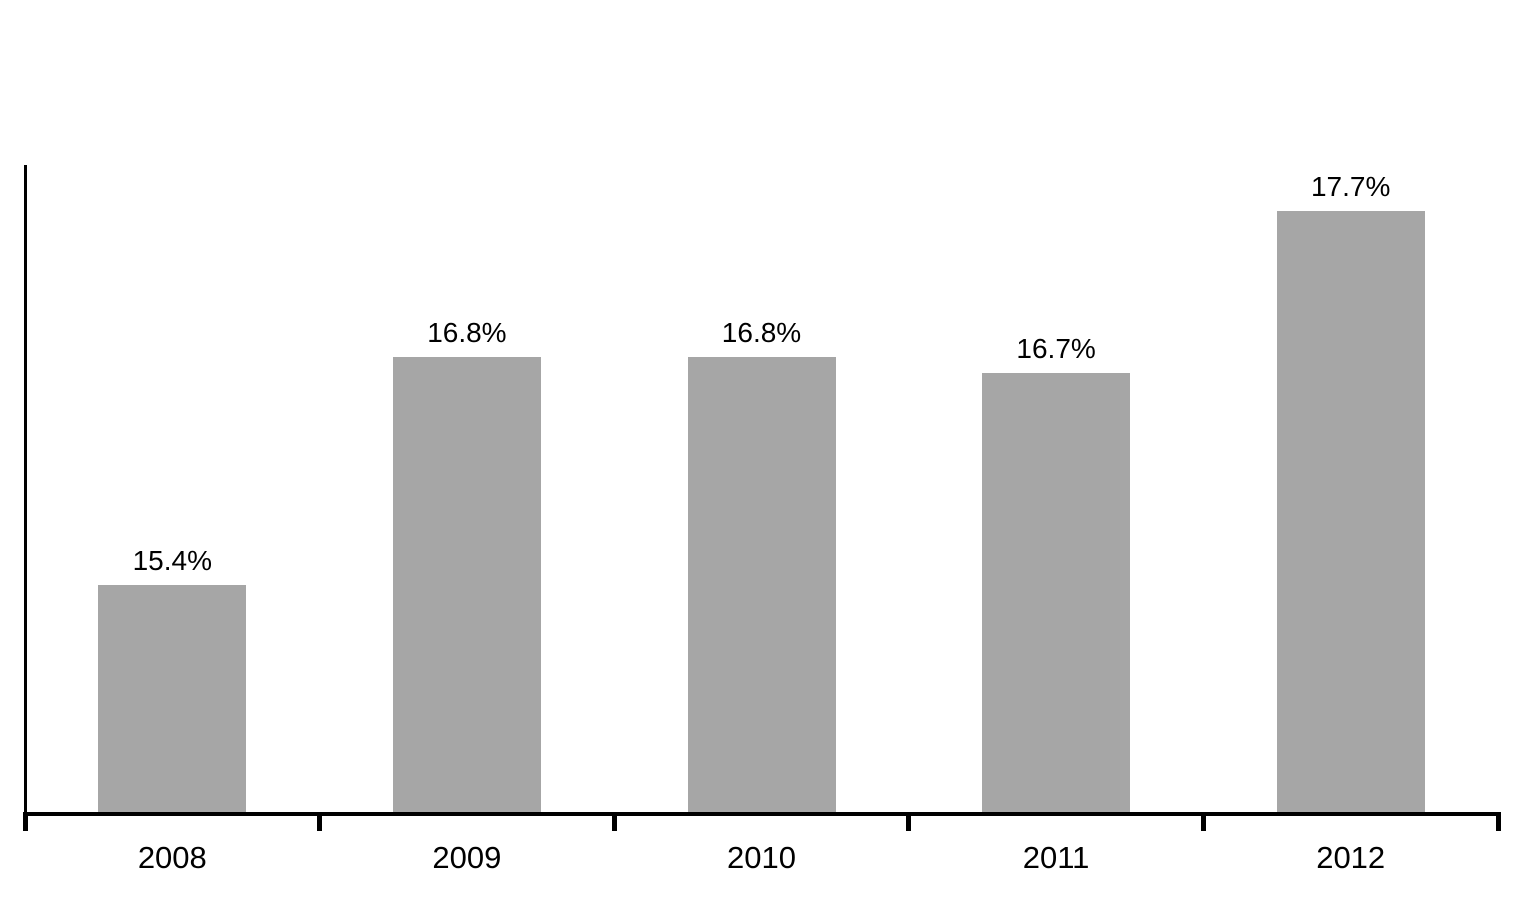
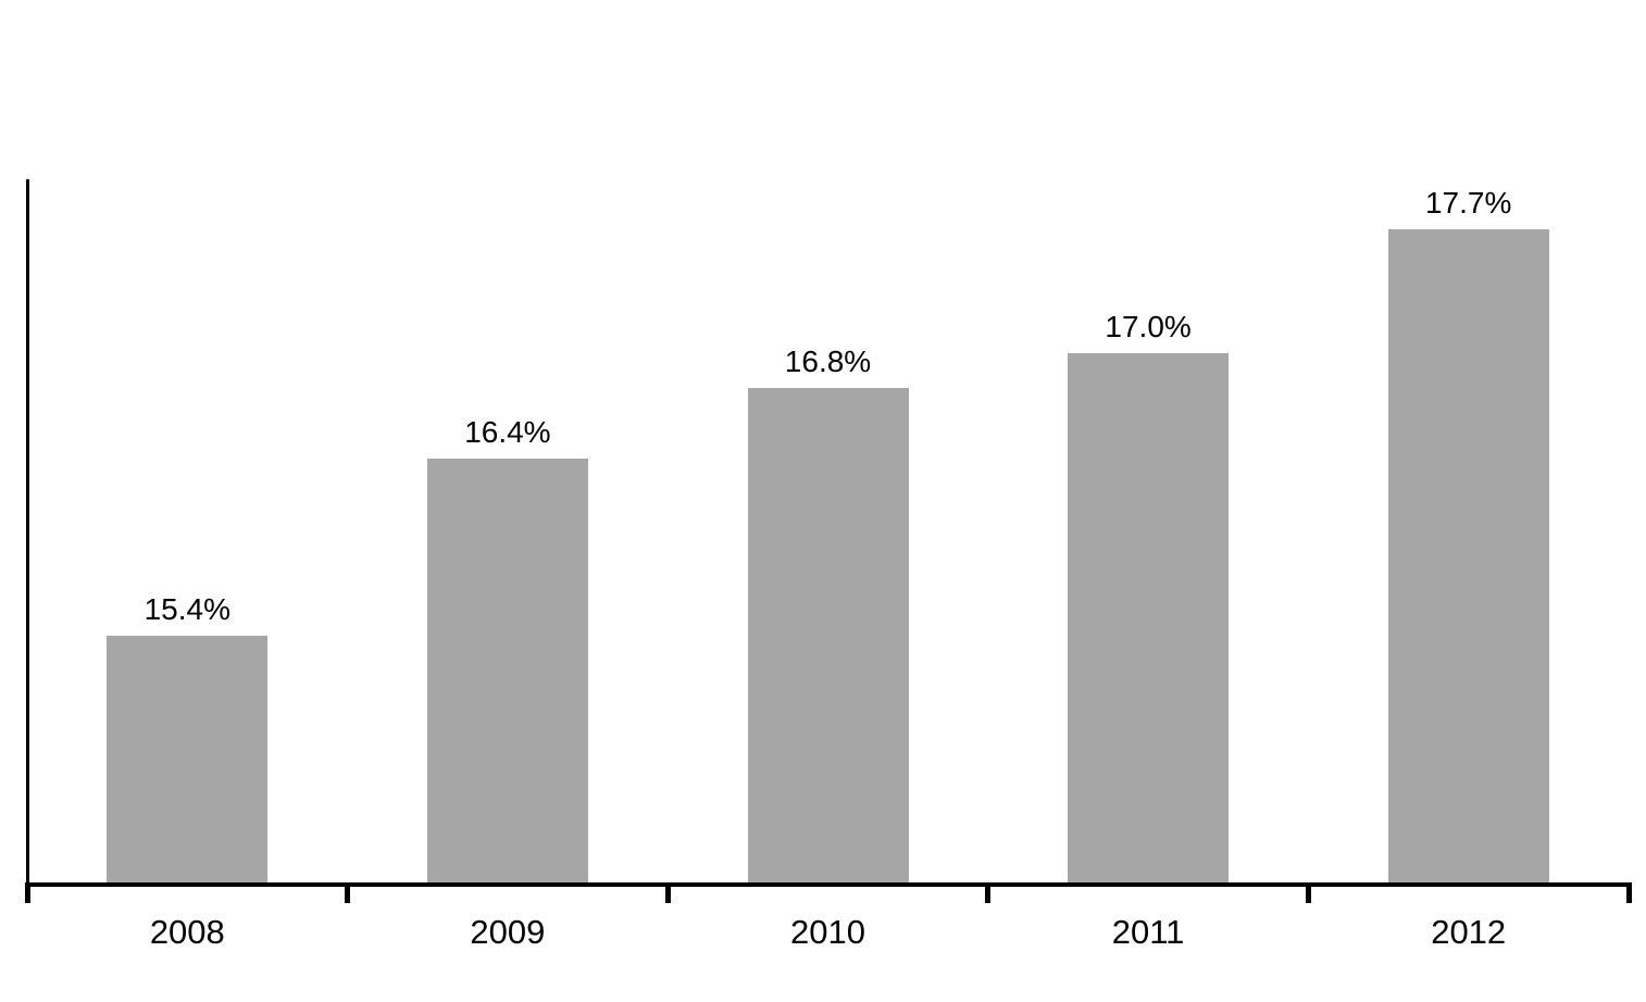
2009: 16.8% -> 16.4%
2011: 16.7% -> 17.0%
